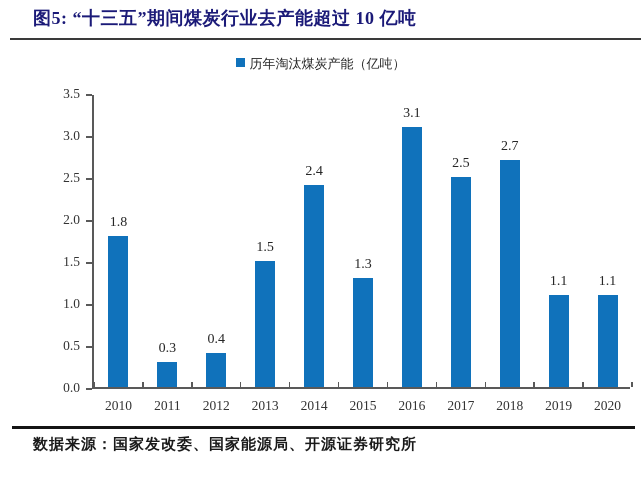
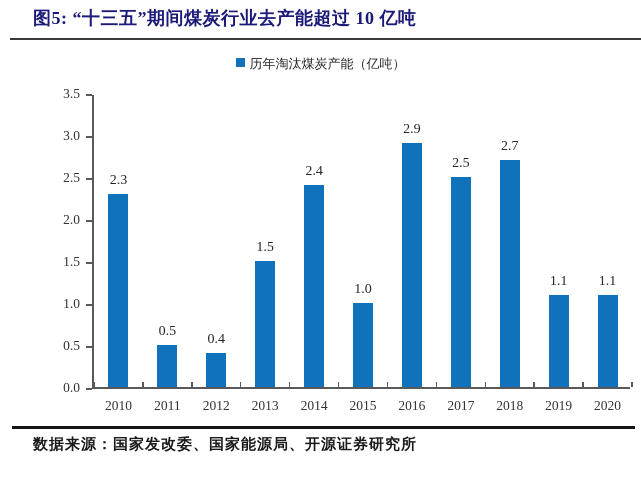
2010: 1.8 -> 2.3
2011: 0.3 -> 0.5
2015: 1.3 -> 1.0
2016: 3.1 -> 2.9
